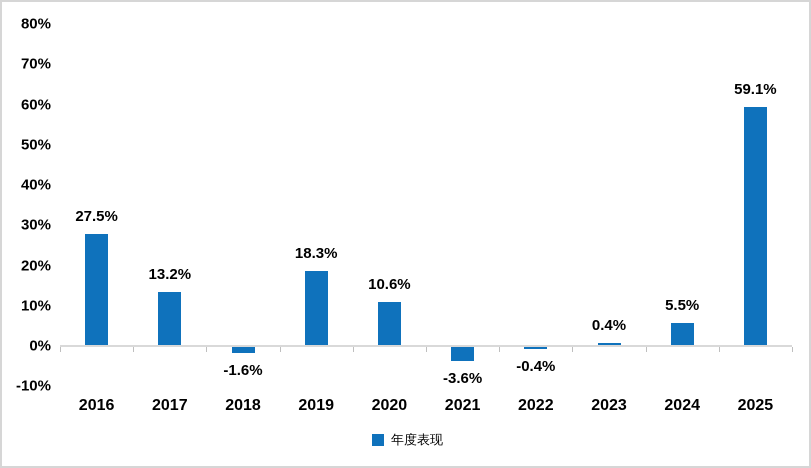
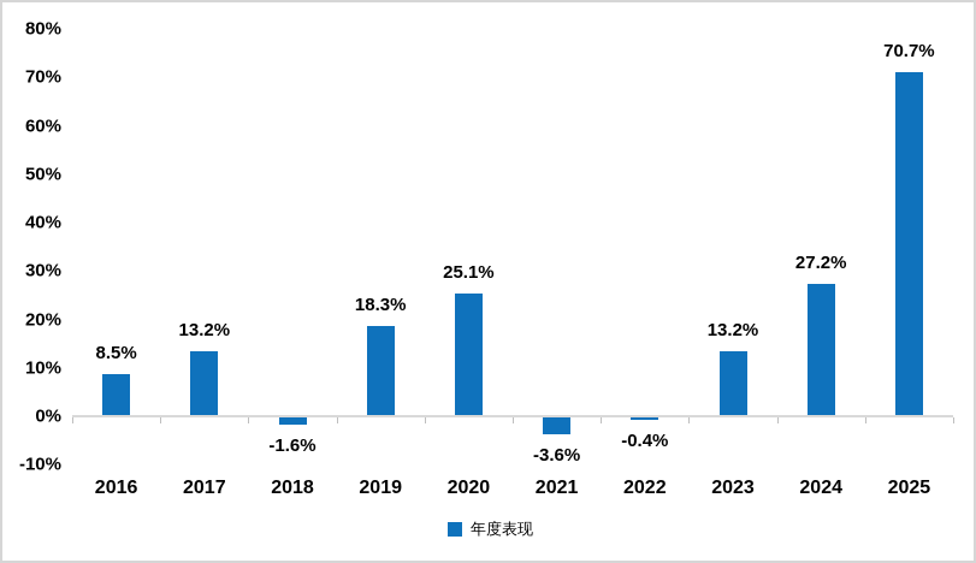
2016: 27.5% -> 8.5%
2020: 10.6% -> 25.1%
2023: 0.4% -> 13.2%
2024: 5.5% -> 27.2%
2025: 59.1% -> 70.7%
